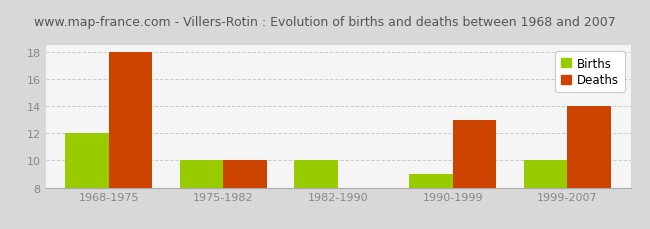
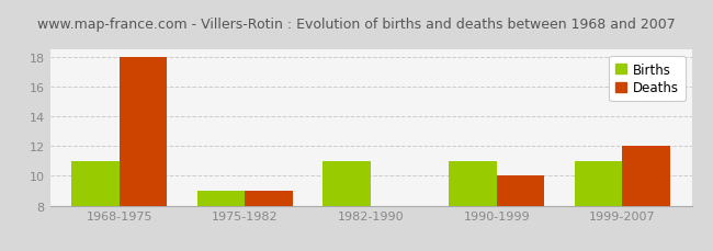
Births/1968-1975: 12 -> 11
Births/1975-1982: 10 -> 9
Deaths/1975-1982: 10 -> 9
Births/1982-1990: 10 -> 11
Births/1990-1999: 9 -> 11
Deaths/1990-1999: 13 -> 10
Births/1999-2007: 10 -> 11
Deaths/1999-2007: 14 -> 12
